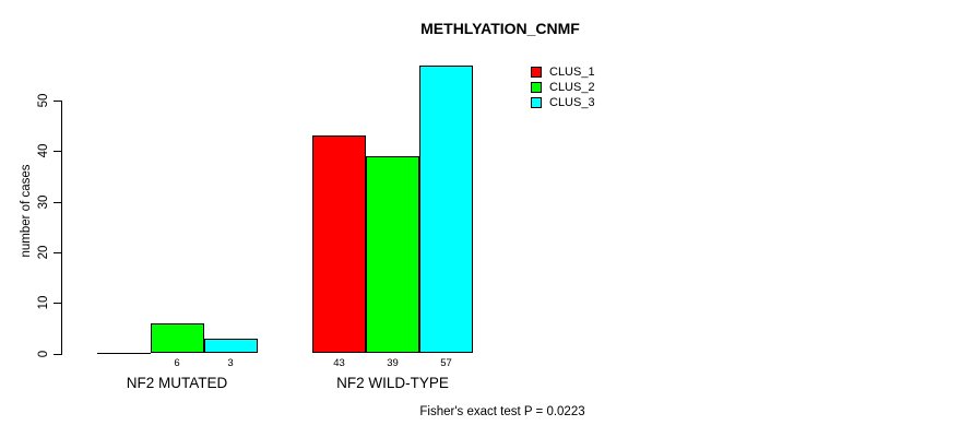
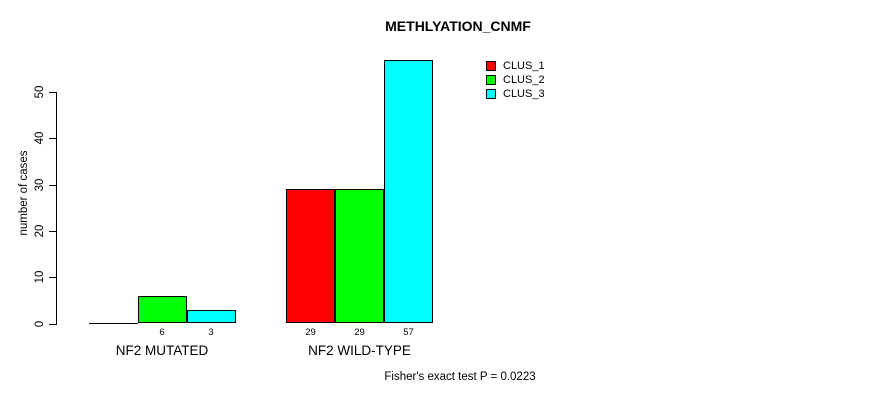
CLUS_1/NF2 WILD-TYPE: 43 -> 29
CLUS_2/NF2 WILD-TYPE: 39 -> 29
